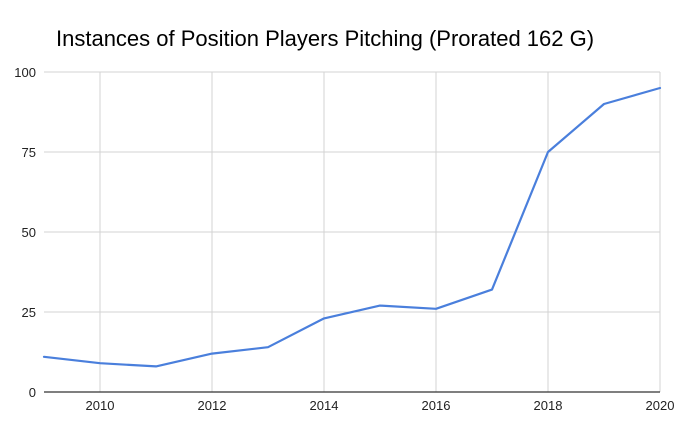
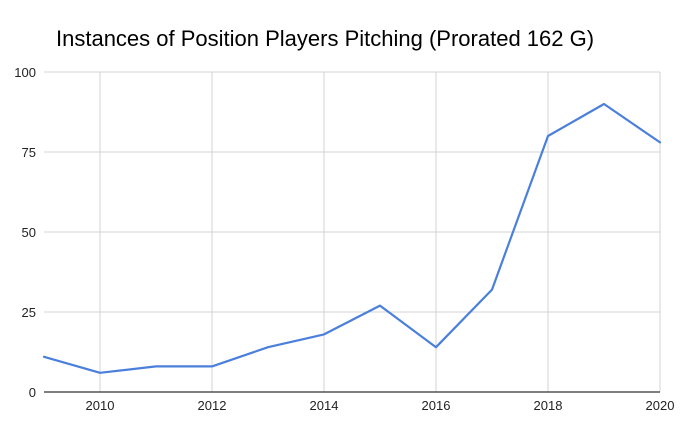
2010: 9 -> 6
2012: 12 -> 8
2014: 23 -> 18
2016: 26 -> 14
2018: 75 -> 80
2020: 95 -> 78
